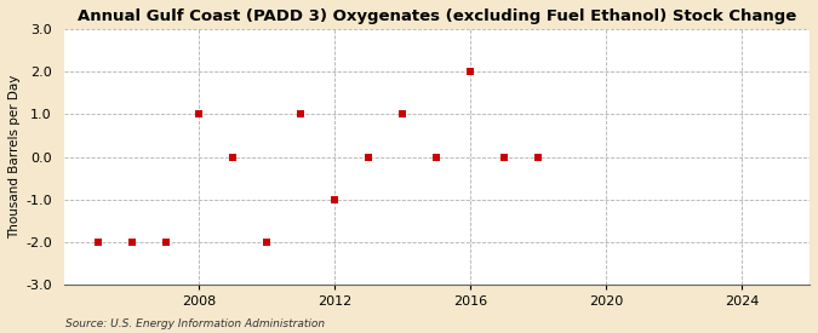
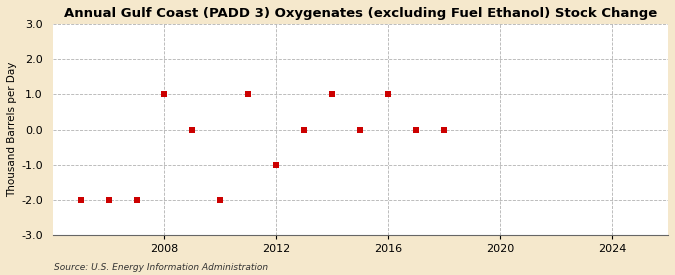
2016: 2 -> 1
